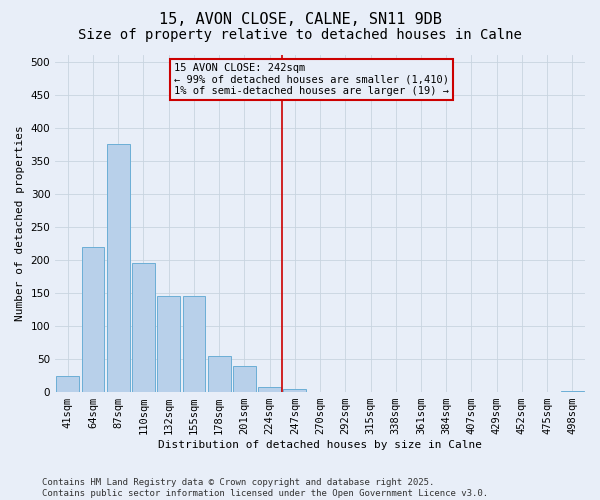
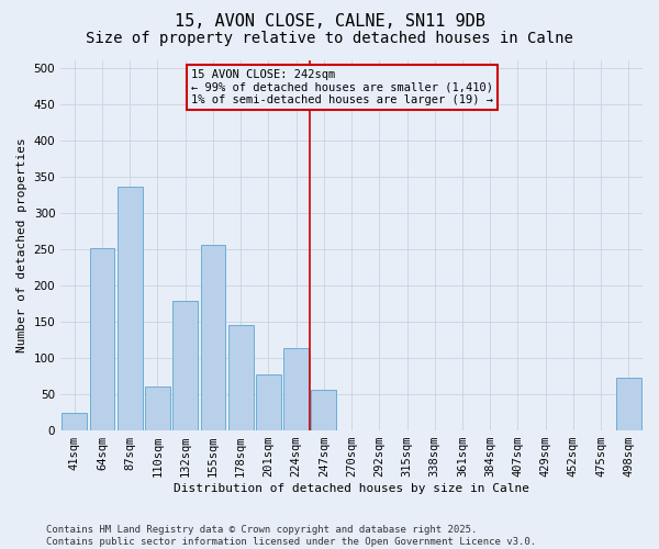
64sqm: 220 -> 252
87sqm: 375 -> 336
110sqm: 195 -> 60
132sqm: 145 -> 178
155sqm: 145 -> 256
178sqm: 55 -> 146
201sqm: 40 -> 78
224sqm: 8 -> 114
247sqm: 5 -> 56
498sqm: 2 -> 72
